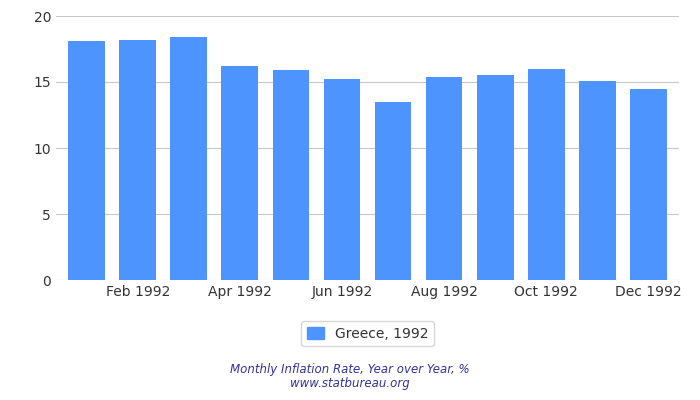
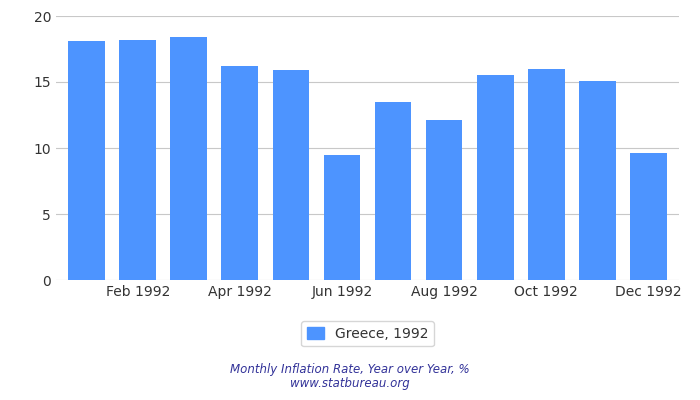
Jun 1992: 15.2 -> 9.5
Aug 1992: 15.4 -> 12.1
Dec 1992: 14.5 -> 9.6
